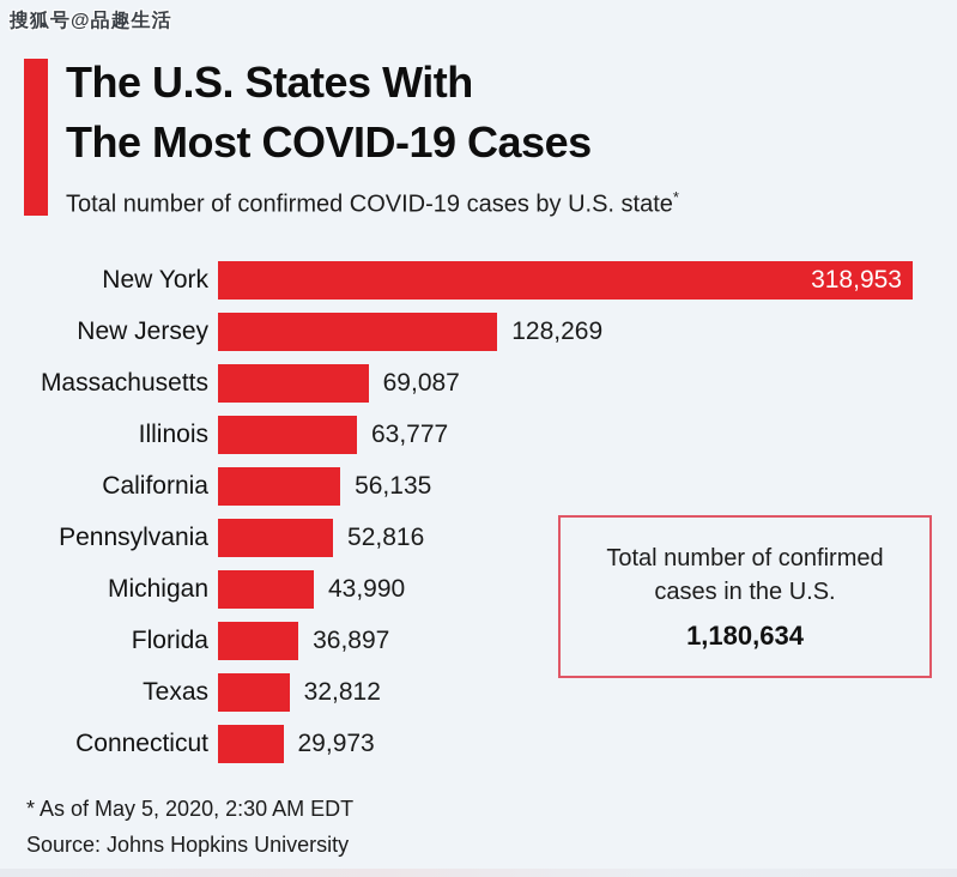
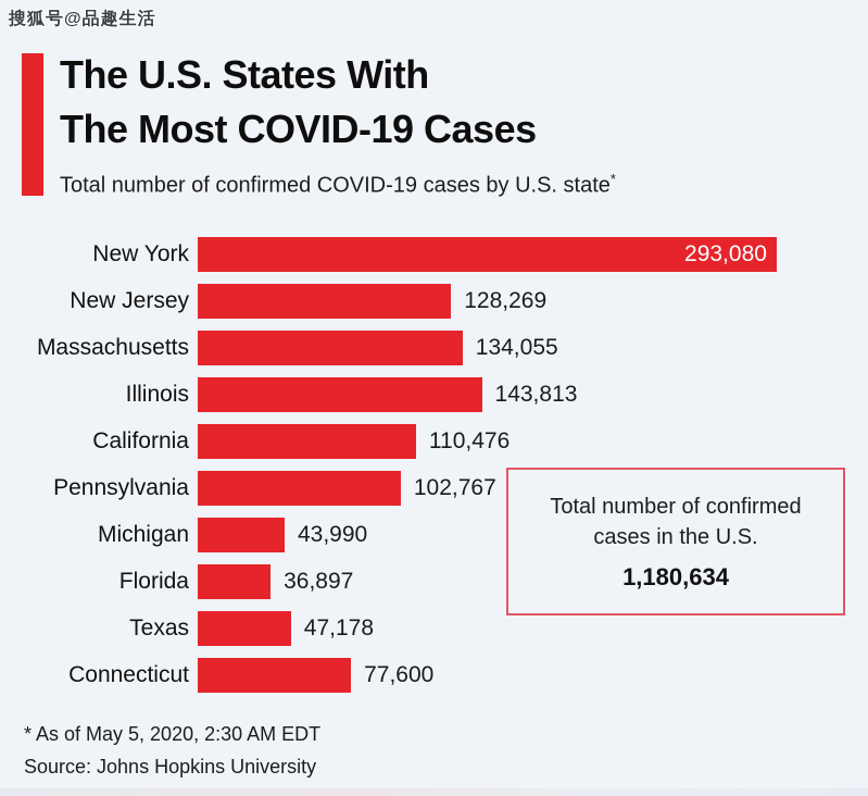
New York: 318,953 -> 293,080
Massachusetts: 69,087 -> 134,055
Illinois: 63,777 -> 143,813
California: 56,135 -> 110,476
Pennsylvania: 52,816 -> 102,767
Texas: 32,812 -> 47,178
Connecticut: 29,973 -> 77,600
